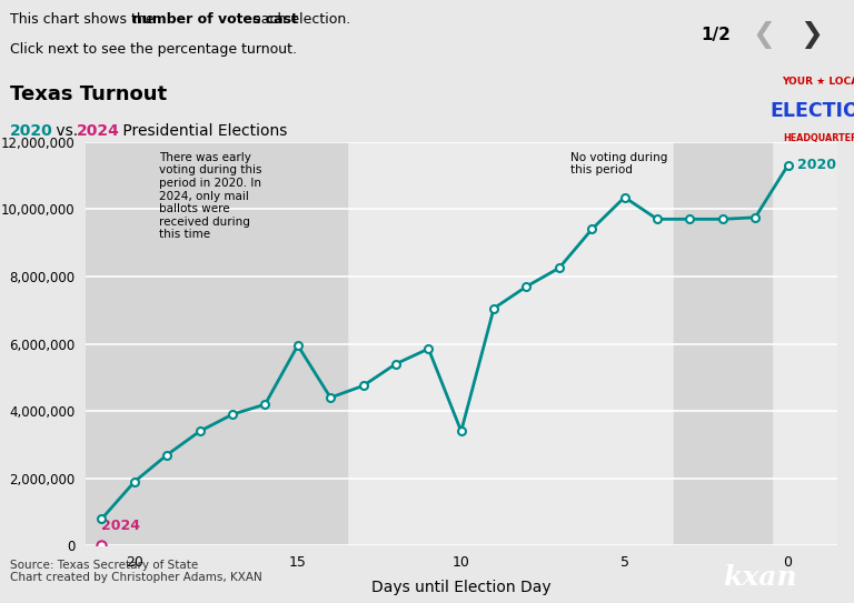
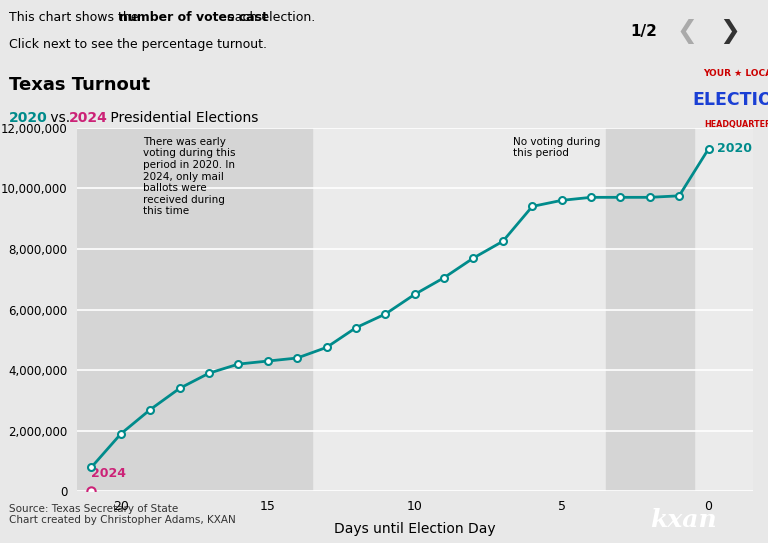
15: 5,950,000 -> 4,300,000
10: 3,400,000 -> 6,500,000
5: 10,350,000 -> 9,600,000
